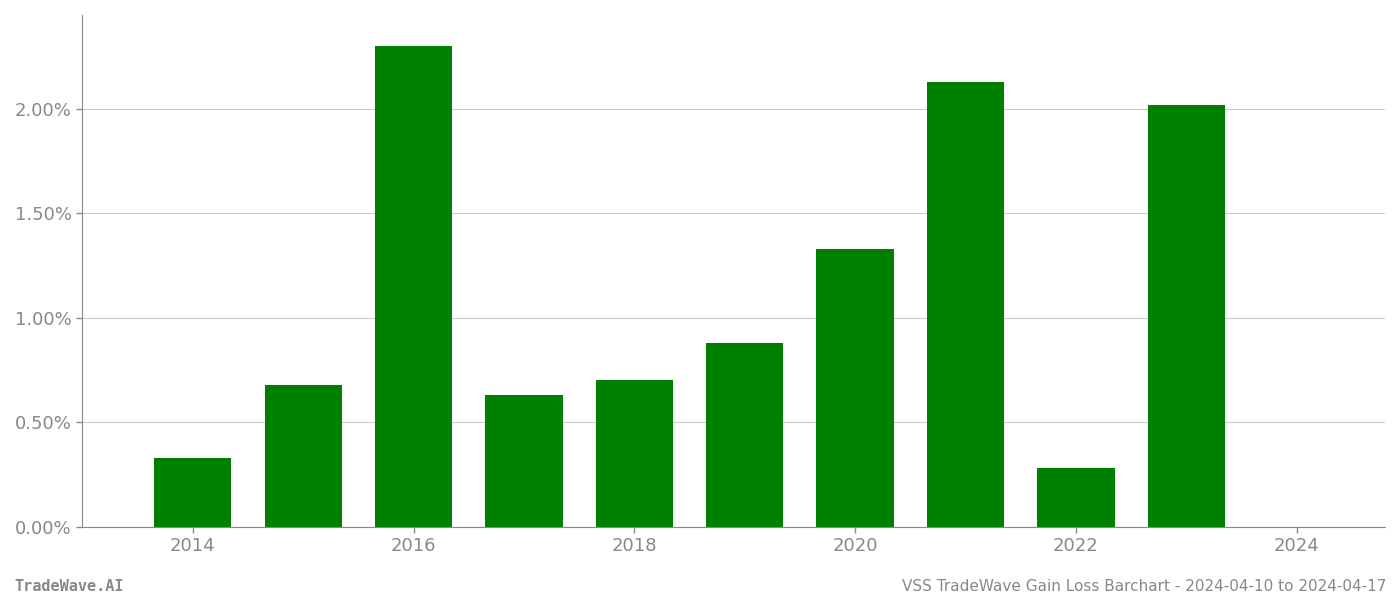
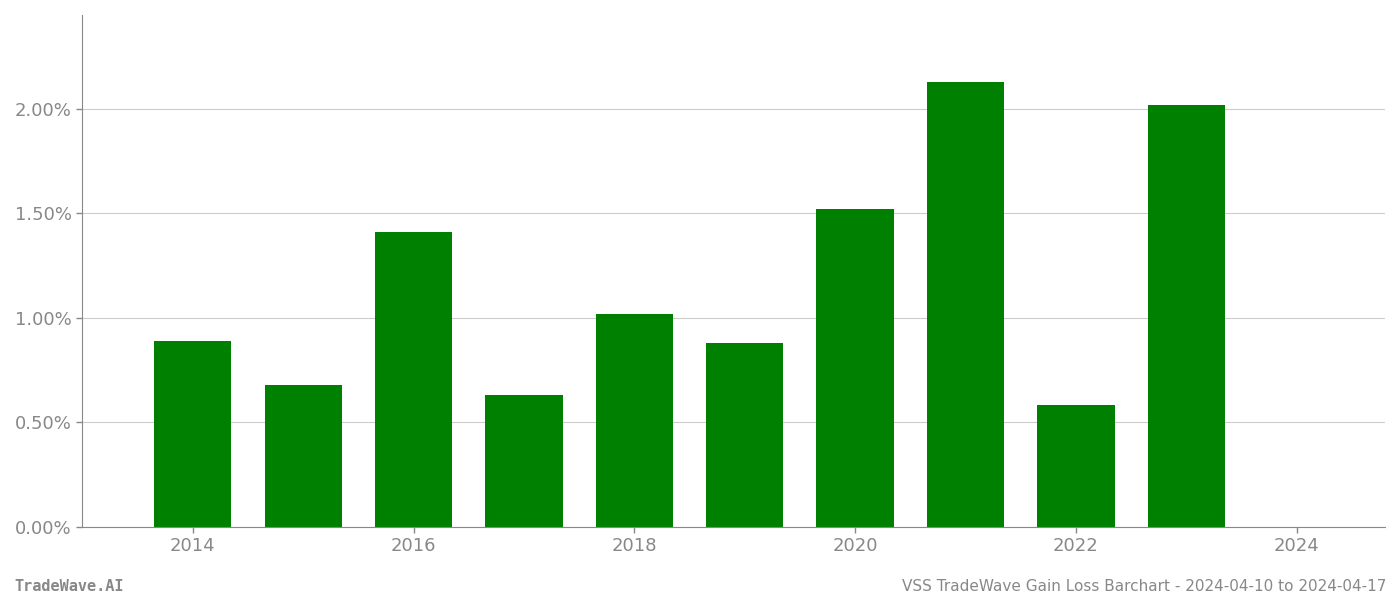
2014: 0.33% -> 0.89%
2016: 2.30% -> 1.41%
2018: 0.70% -> 1.02%
2020: 1.33% -> 1.52%
2022: 0.28% -> 0.58%
